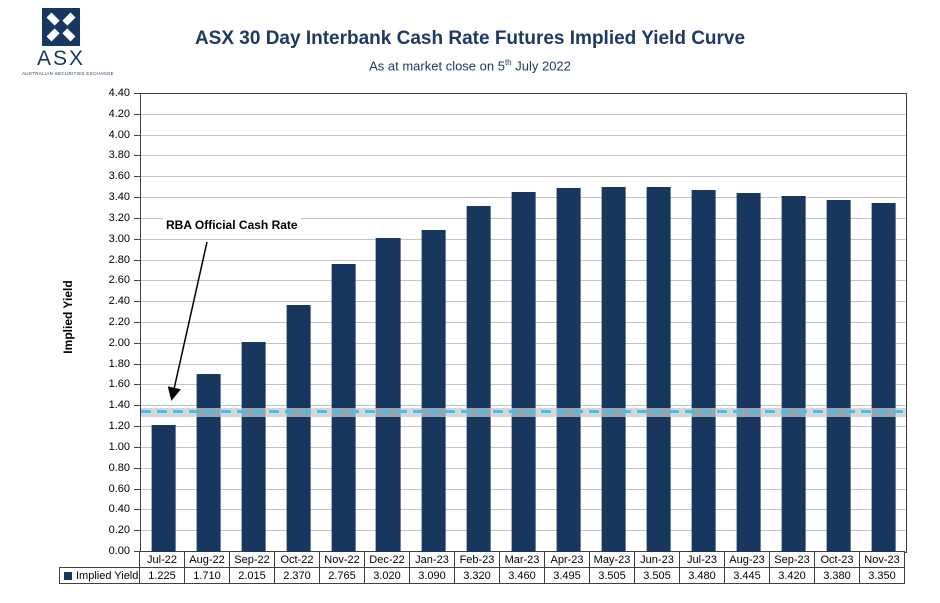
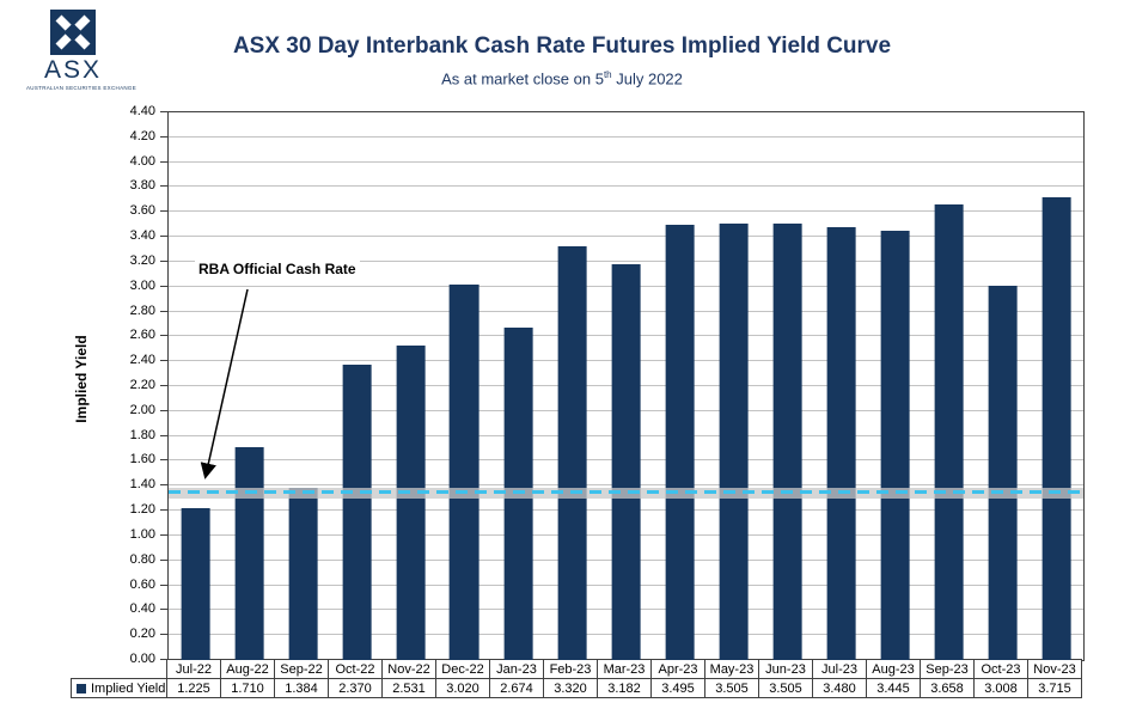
Sep-22: 2.015 -> 1.384
Nov-22: 2.765 -> 2.531
Jan-23: 3.090 -> 2.674
Mar-23: 3.460 -> 3.182
Sep-23: 3.420 -> 3.658
Oct-23: 3.380 -> 3.008
Nov-23: 3.350 -> 3.715
